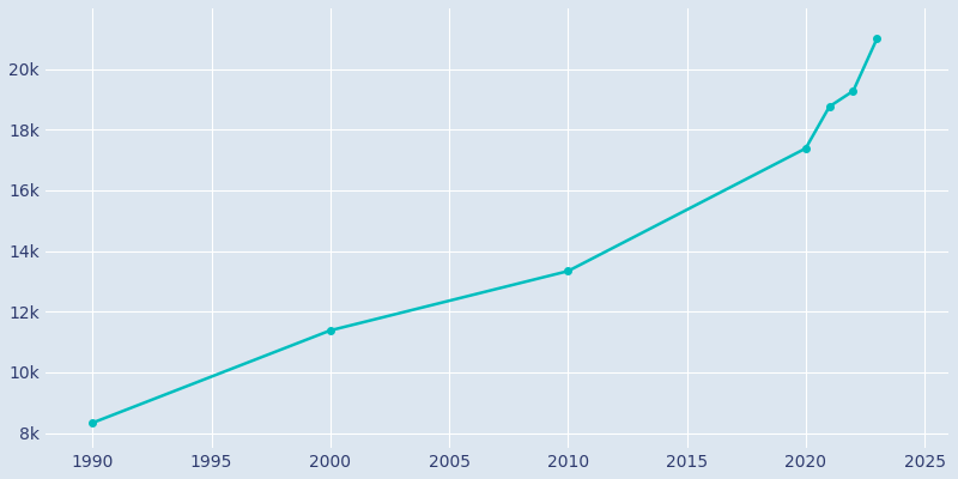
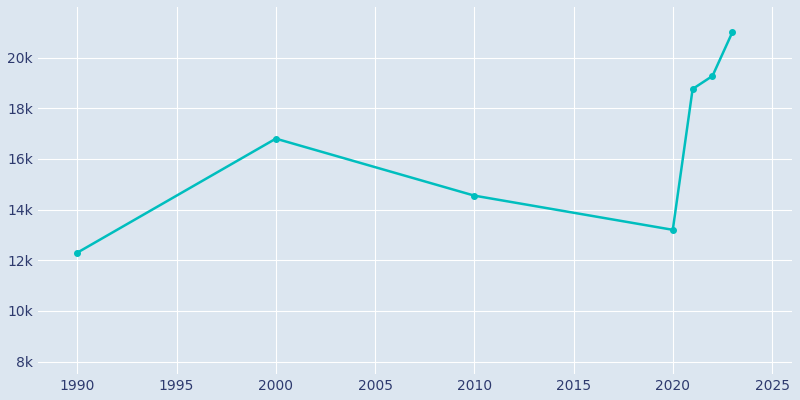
1990: 8.34k -> 12.30k
2000: 11.38k -> 16.80k
2010: 13.34k -> 14.55k
2020: 17.38k -> 13.20k
